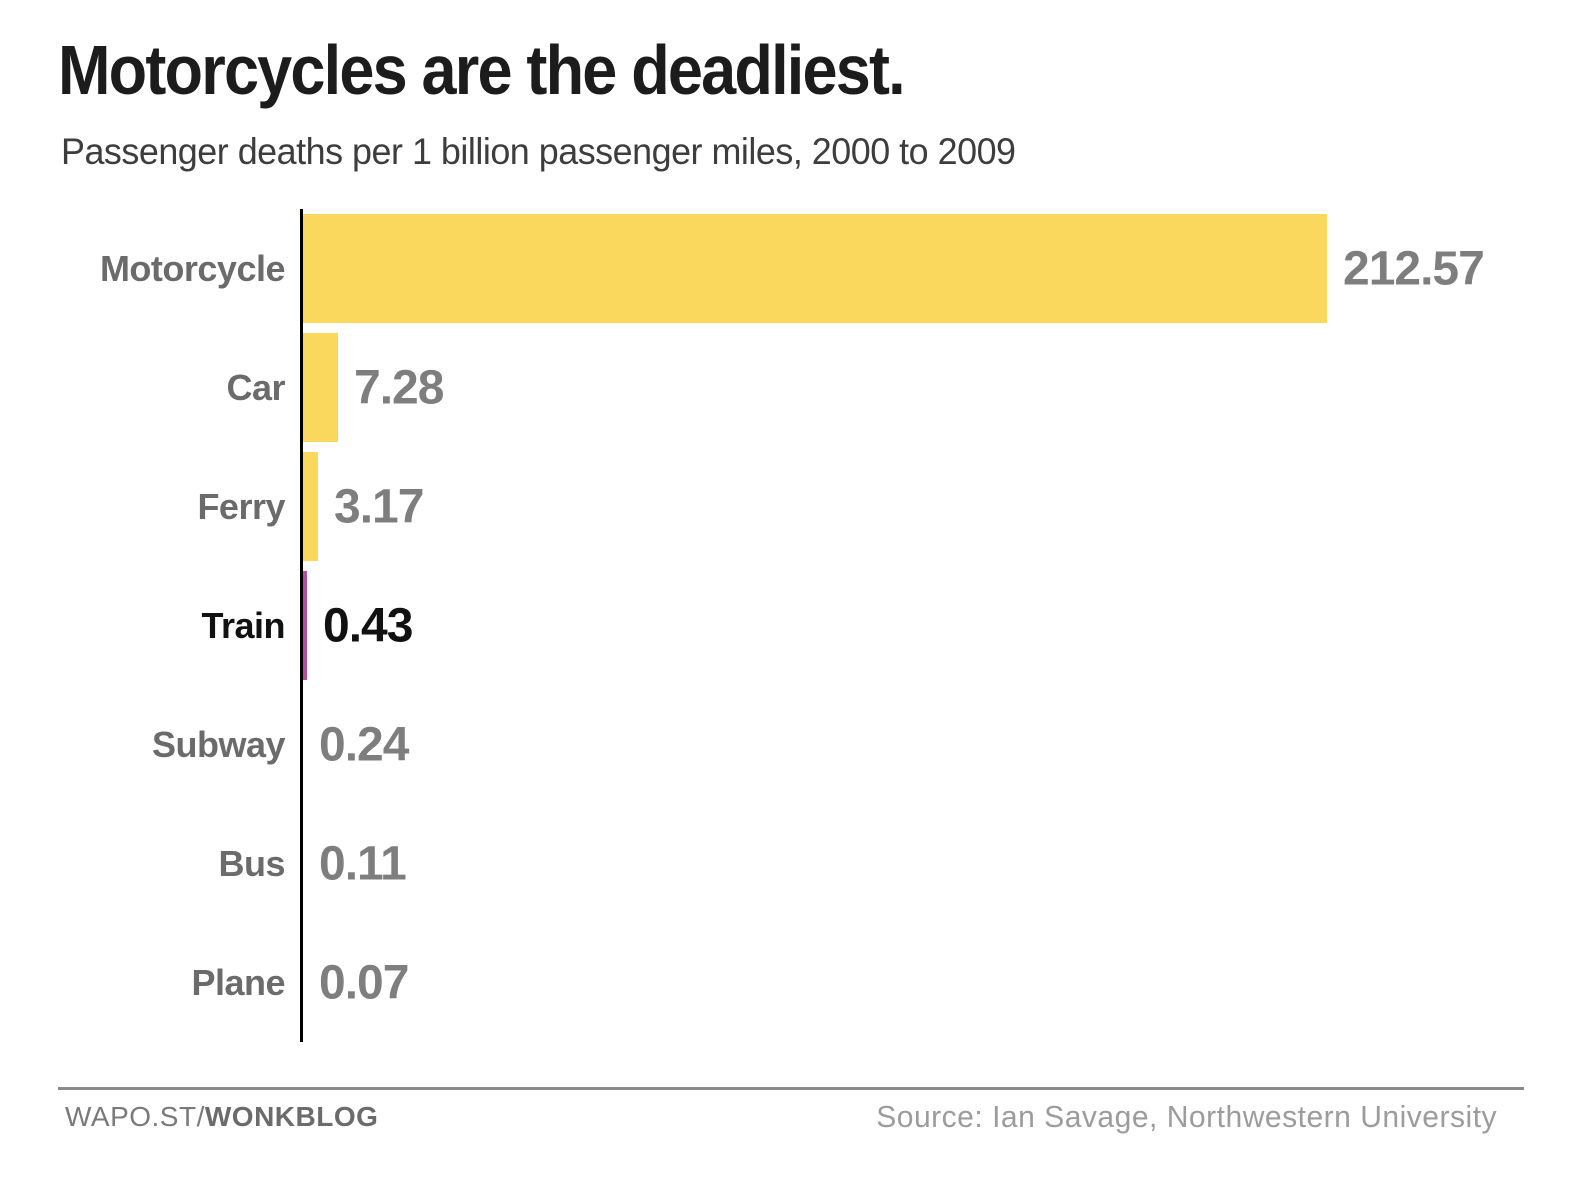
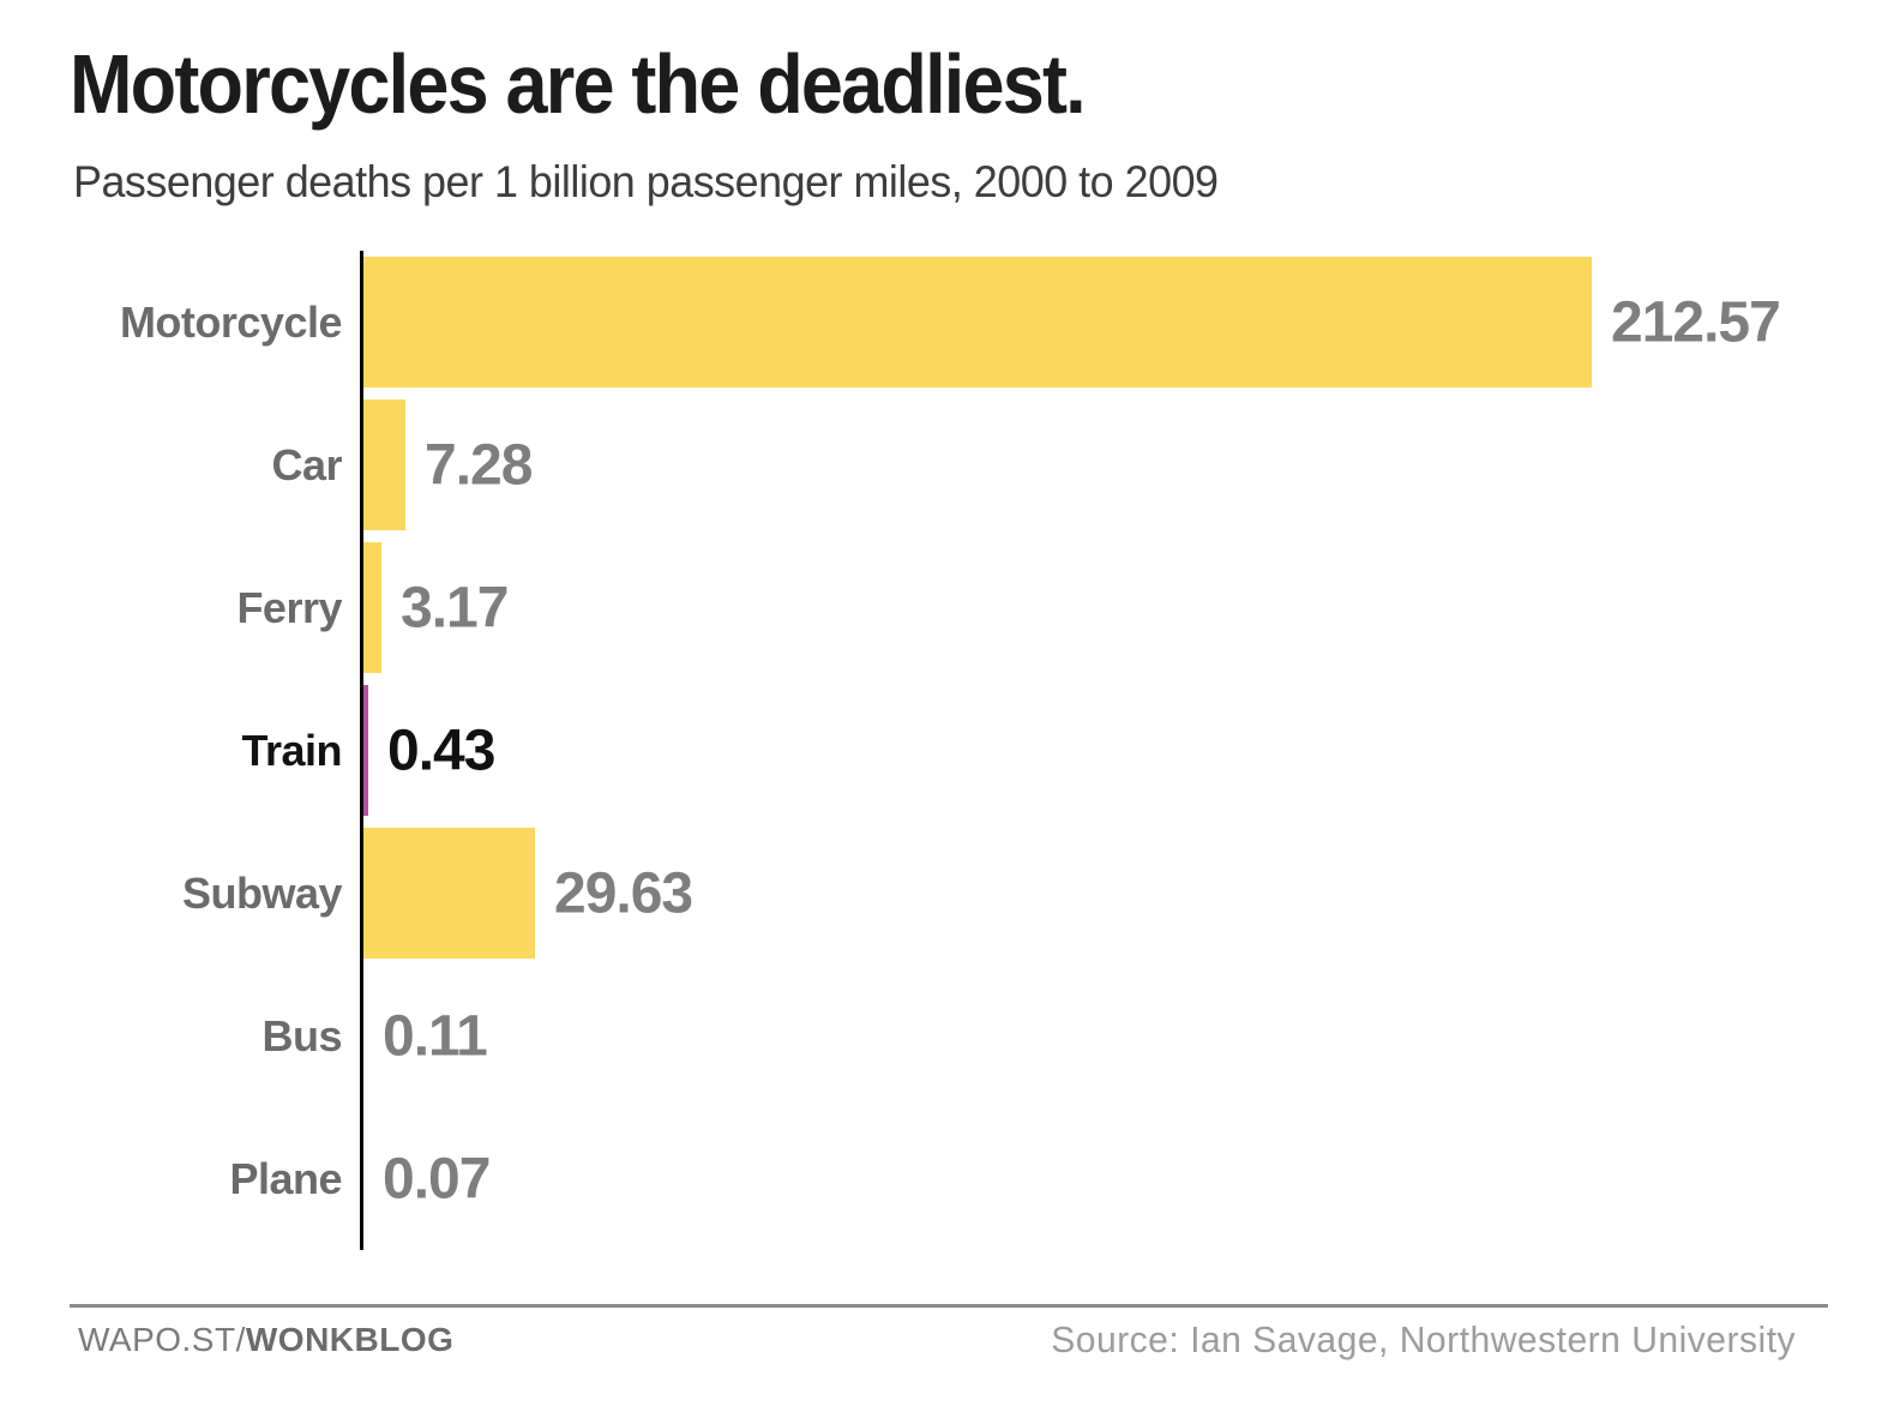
Subway: 0.24 -> 29.63
